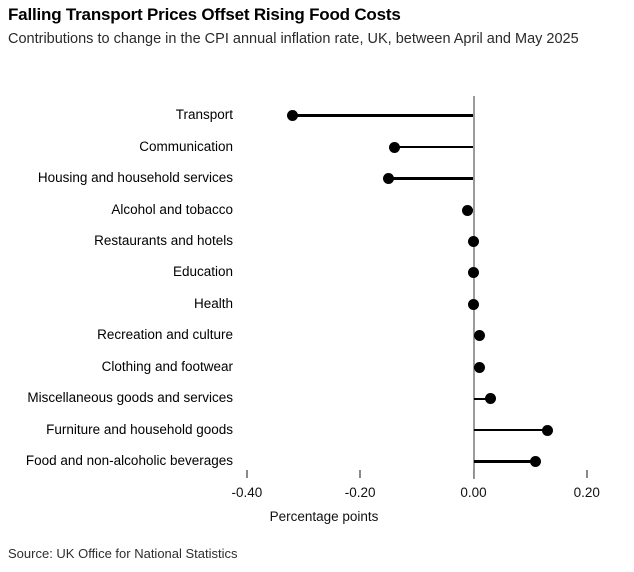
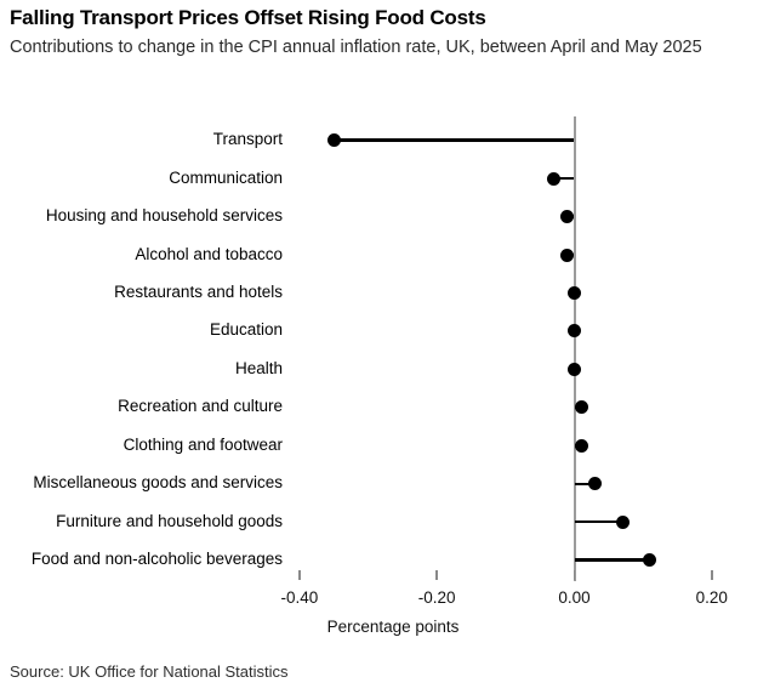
Transport: -0.32 -> -0.35
Communication: -0.14 -> -0.03
Housing and household services: -0.15 -> -0.01
Furniture and household goods: 0.13 -> 0.07
